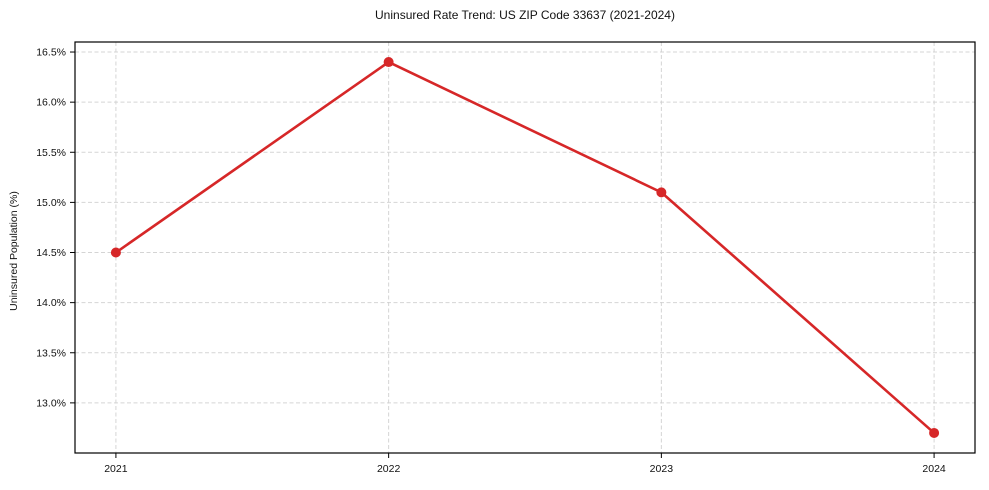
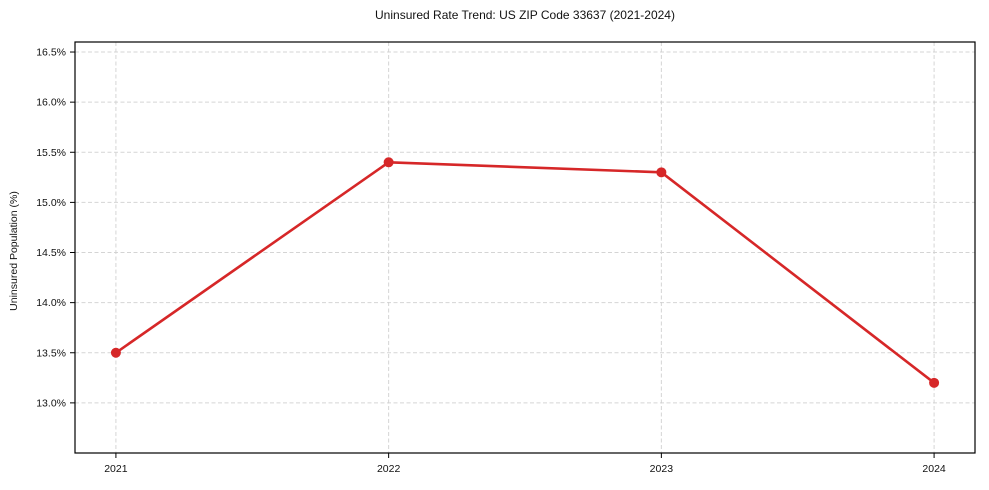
2021: 14.5% -> 13.5%
2022: 16.4% -> 15.4%
2023: 15.1% -> 15.3%
2024: 12.7% -> 13.2%
